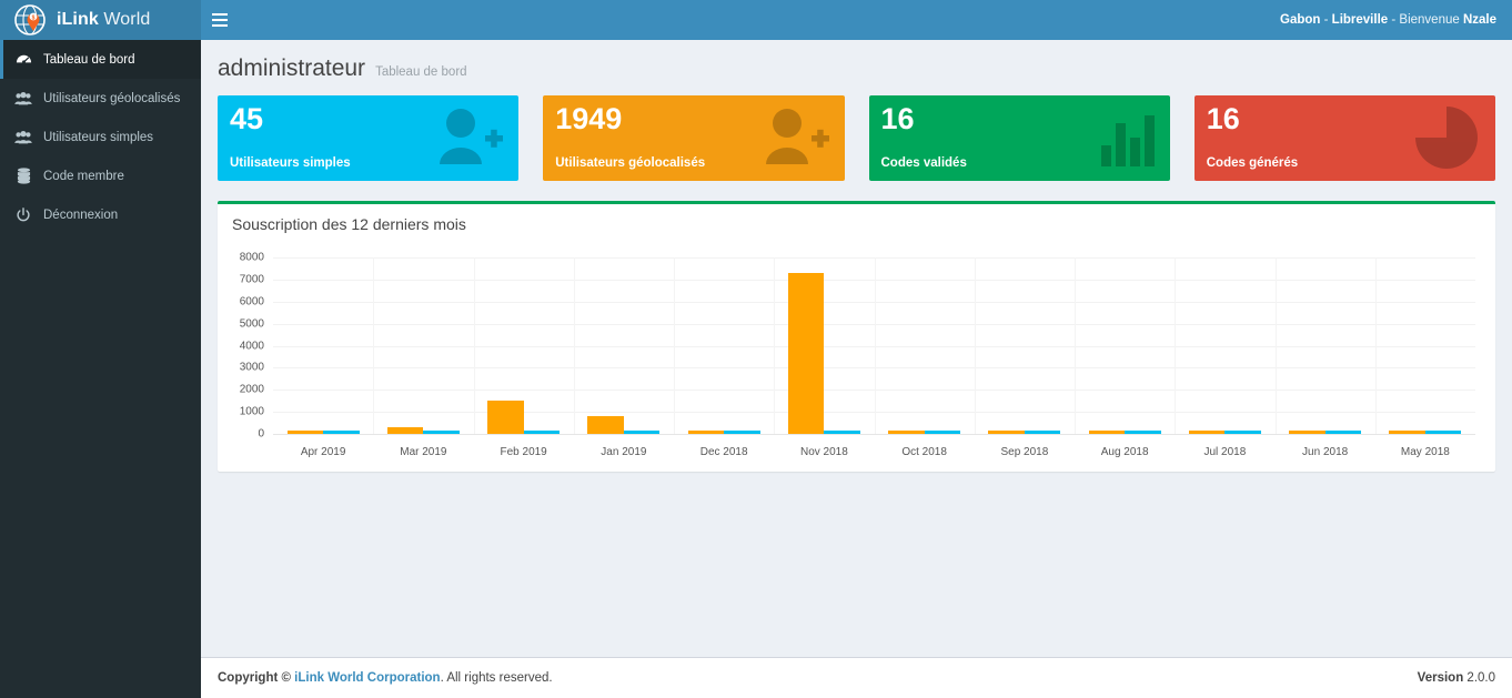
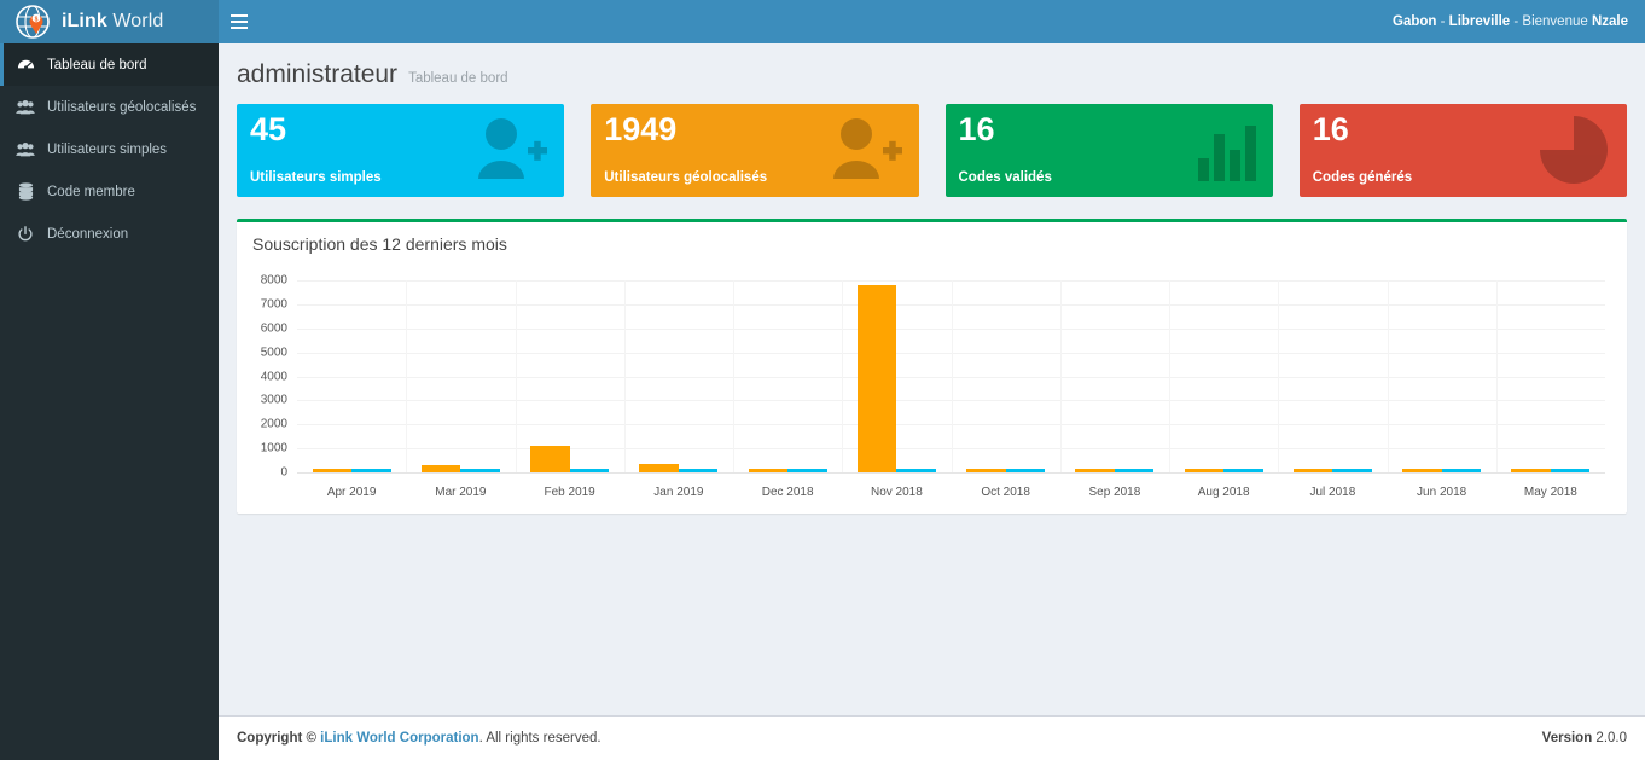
Utilisateurs géolocalisés/Feb 2019: 1500 -> 1100
Utilisateurs géolocalisés/Jan 2019: 800 -> 300
Utilisateurs géolocalisés/Nov 2018: 7300 -> 7800
